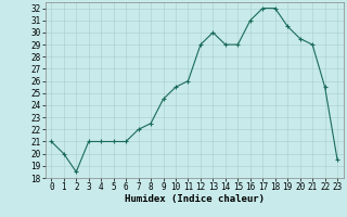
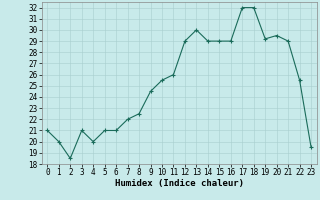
4: 21.0 -> 20.0
16: 31.0 -> 29.0
19: 30.5 -> 29.2
